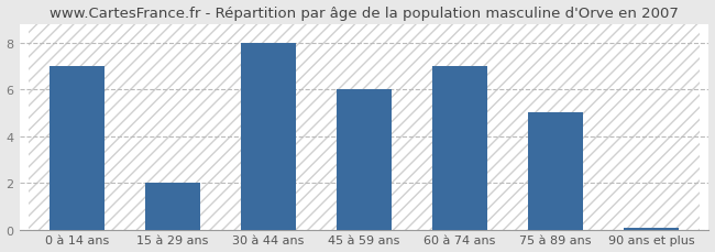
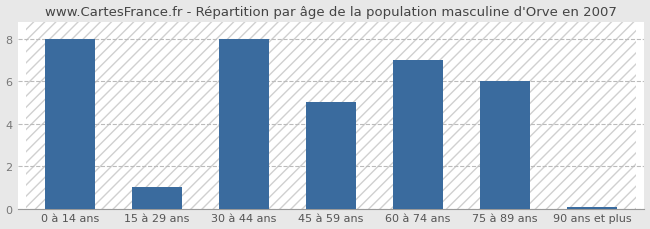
0 à 14 ans: 7.00 -> 8.00
15 à 29 ans: 2.00 -> 1.00
45 à 59 ans: 6.00 -> 5.00
75 à 89 ans: 5.00 -> 6.00
